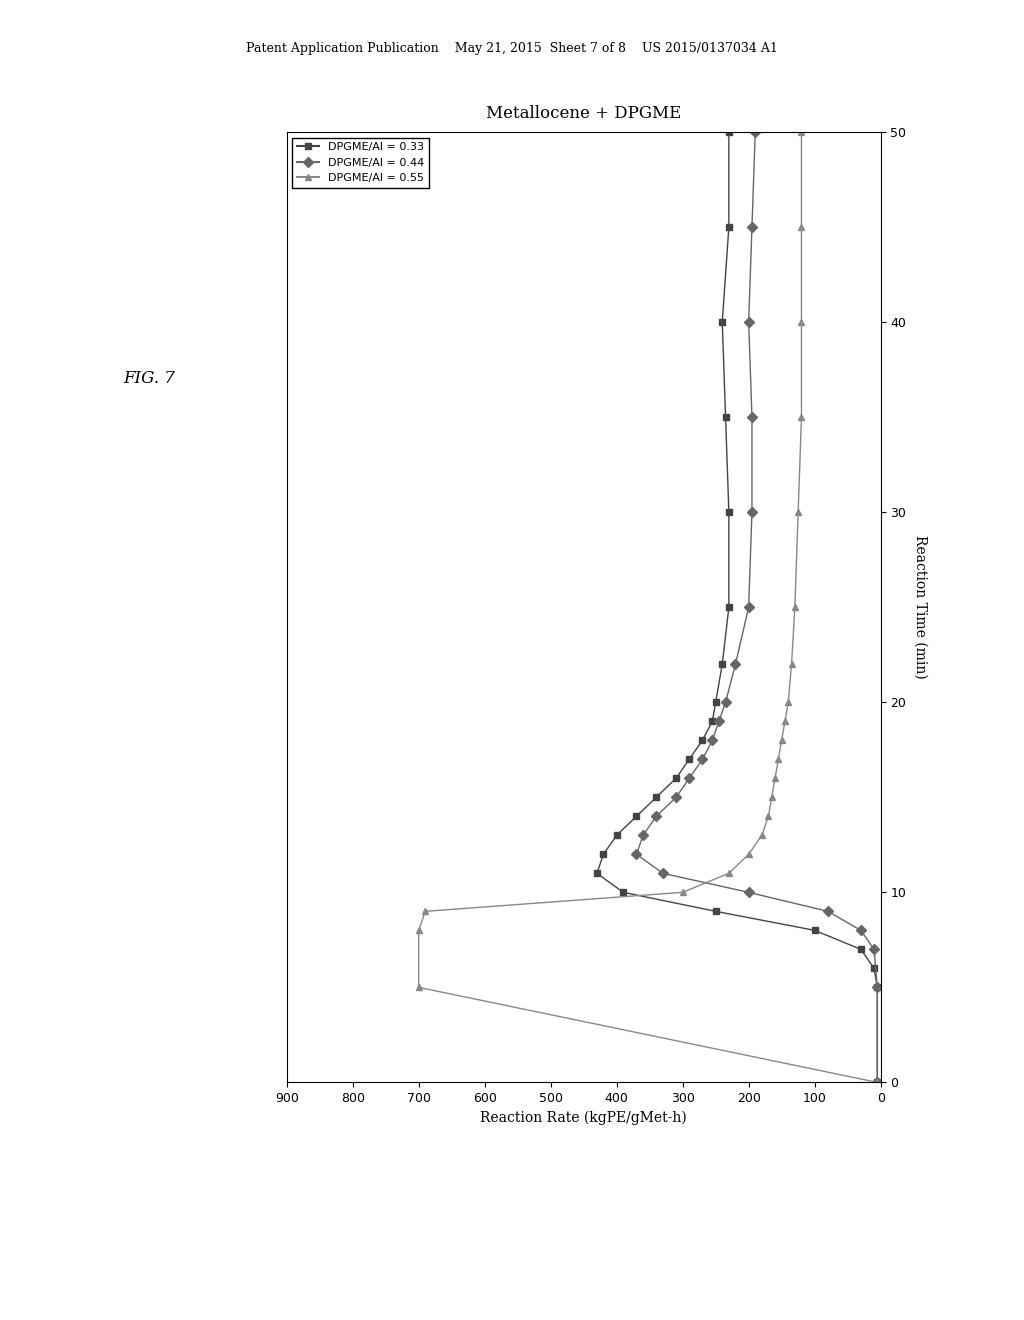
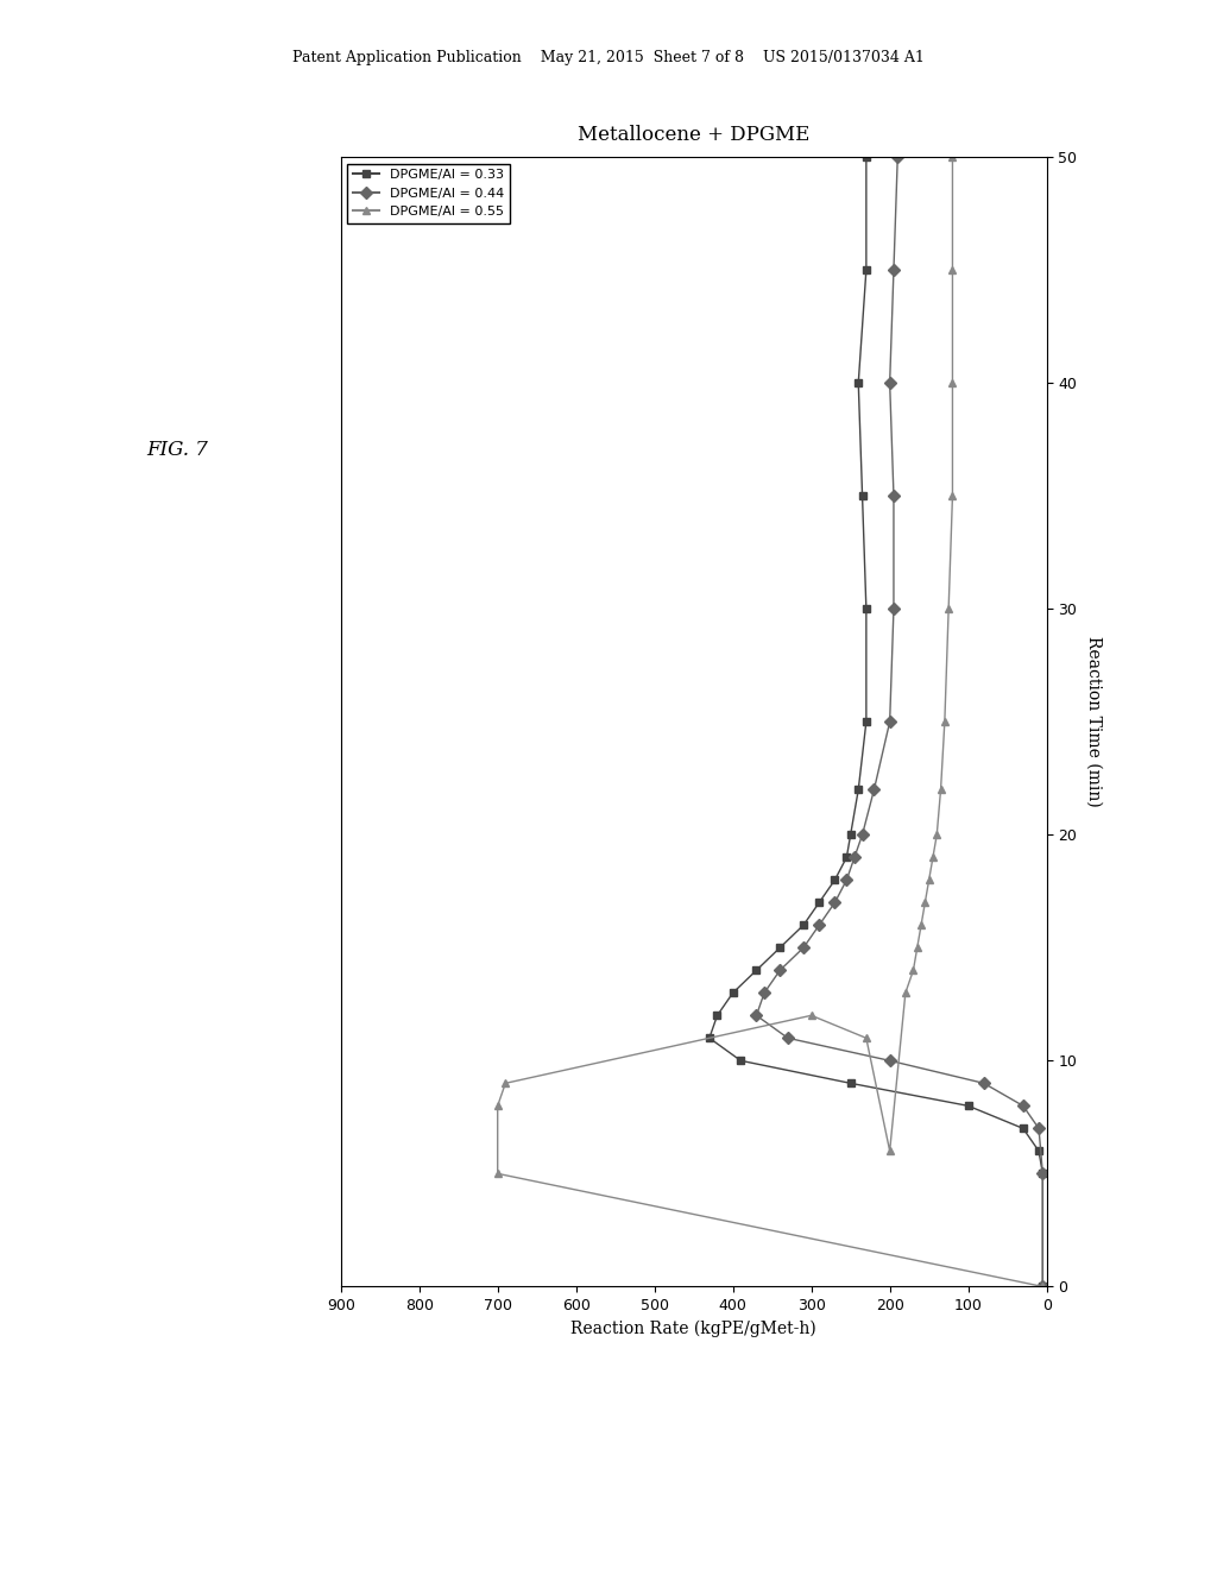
DPGME/Al = 0.55/300: 10 -> 12
DPGME/Al = 0.55/200: 12 -> 6
